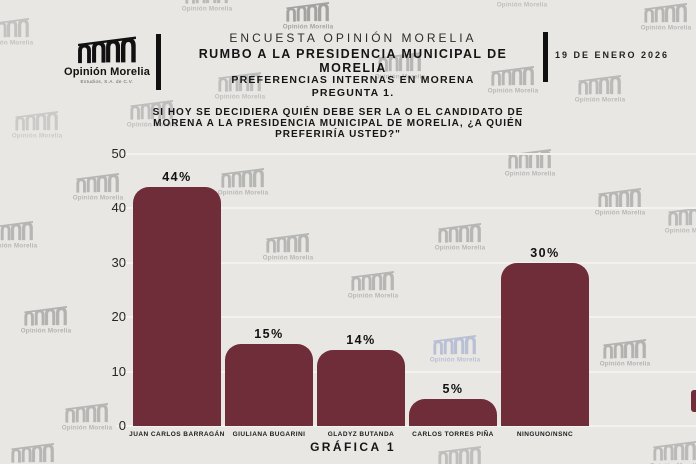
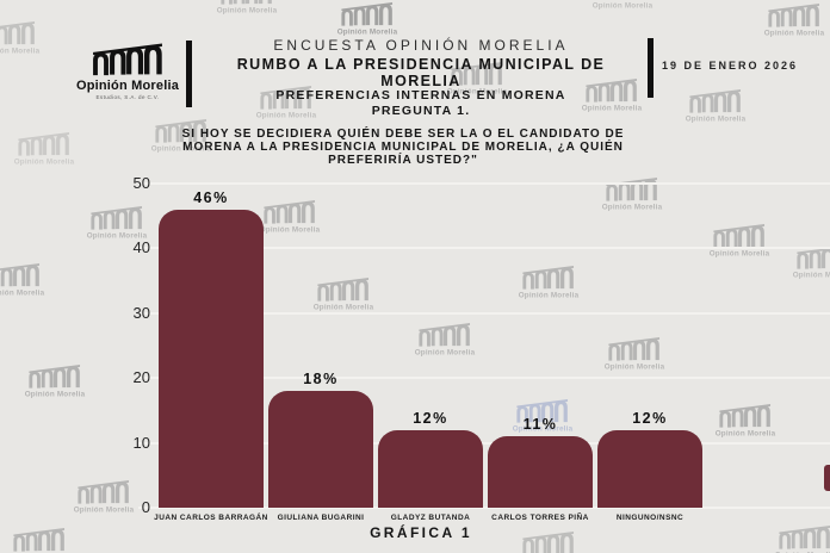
JUAN CARLOS BARRAGÁN: 44% -> 46%
GIULIANA BUGARINI: 15% -> 18%
GLADYZ BUTANDA: 14% -> 12%
CARLOS TORRES PIÑA: 5% -> 11%
NINGUNO/NSNC: 30% -> 12%
